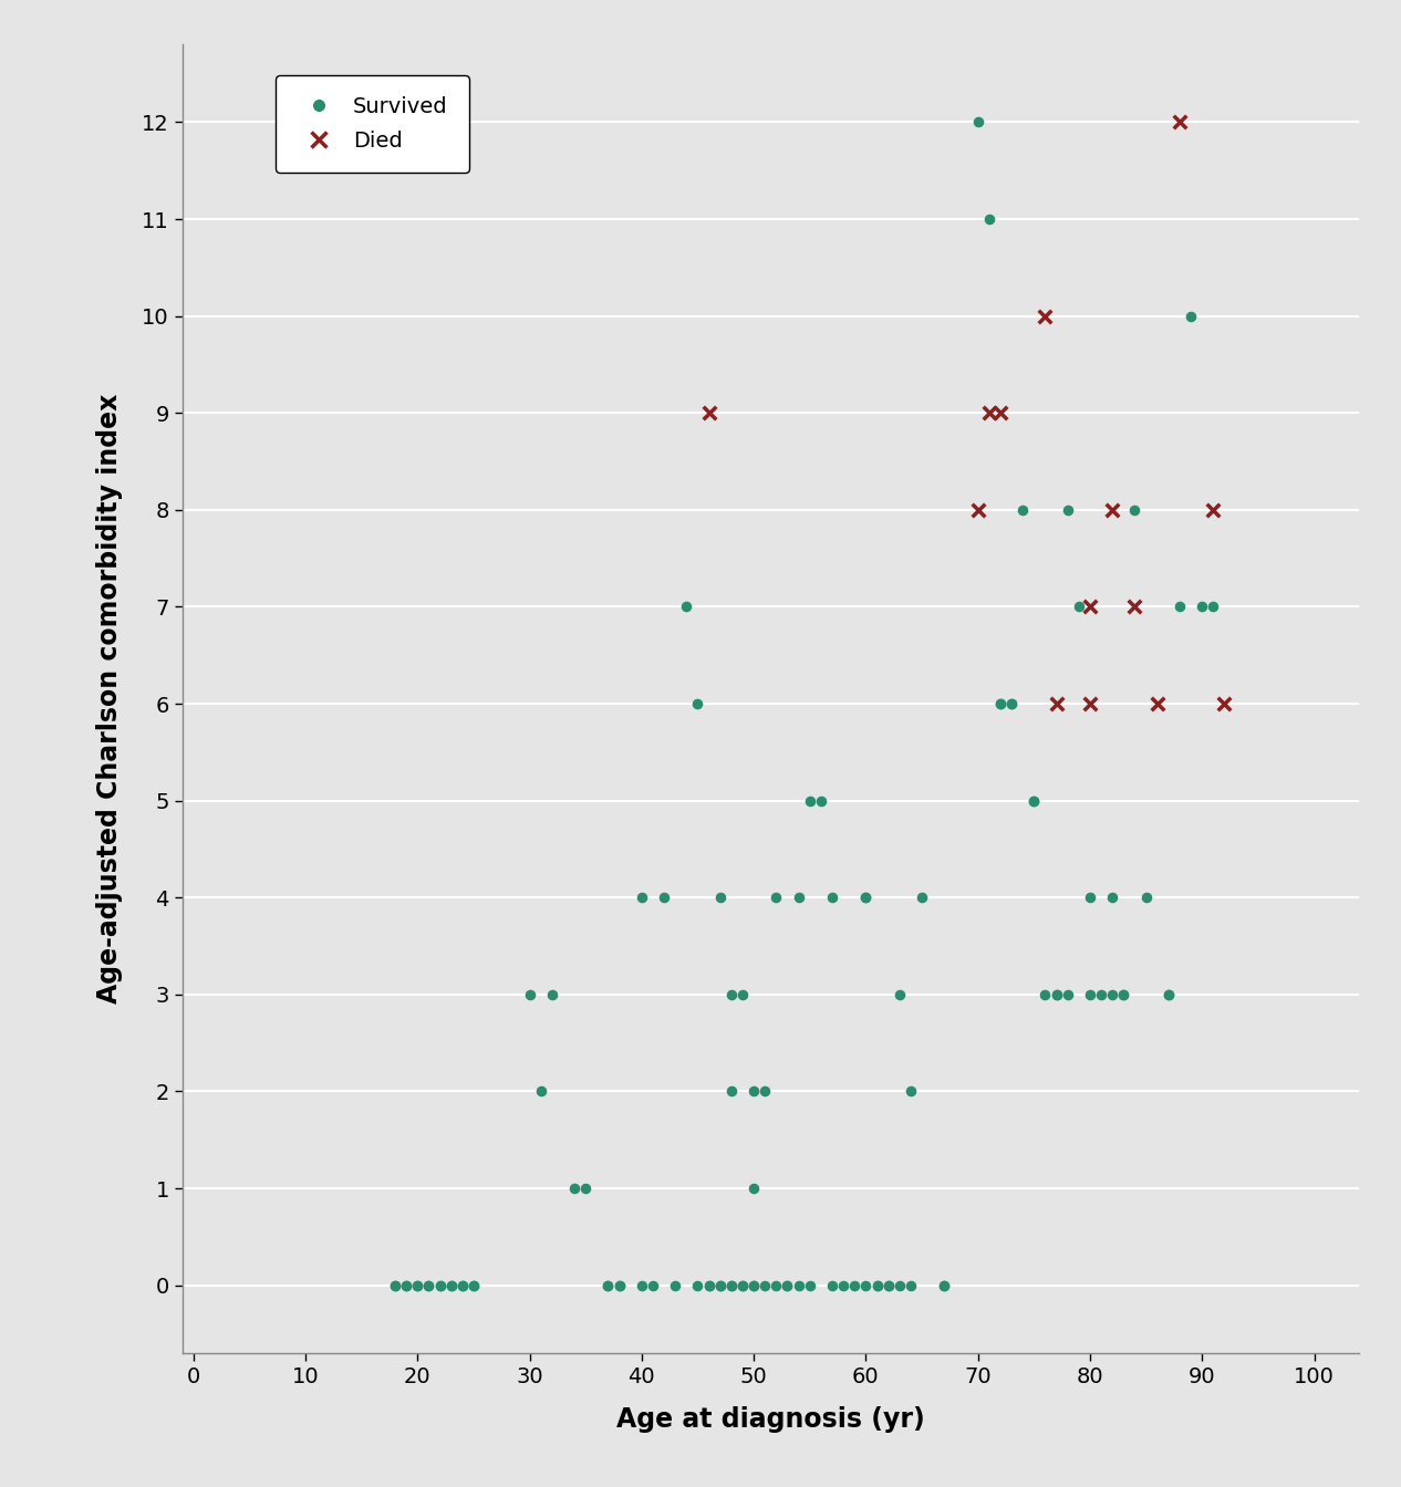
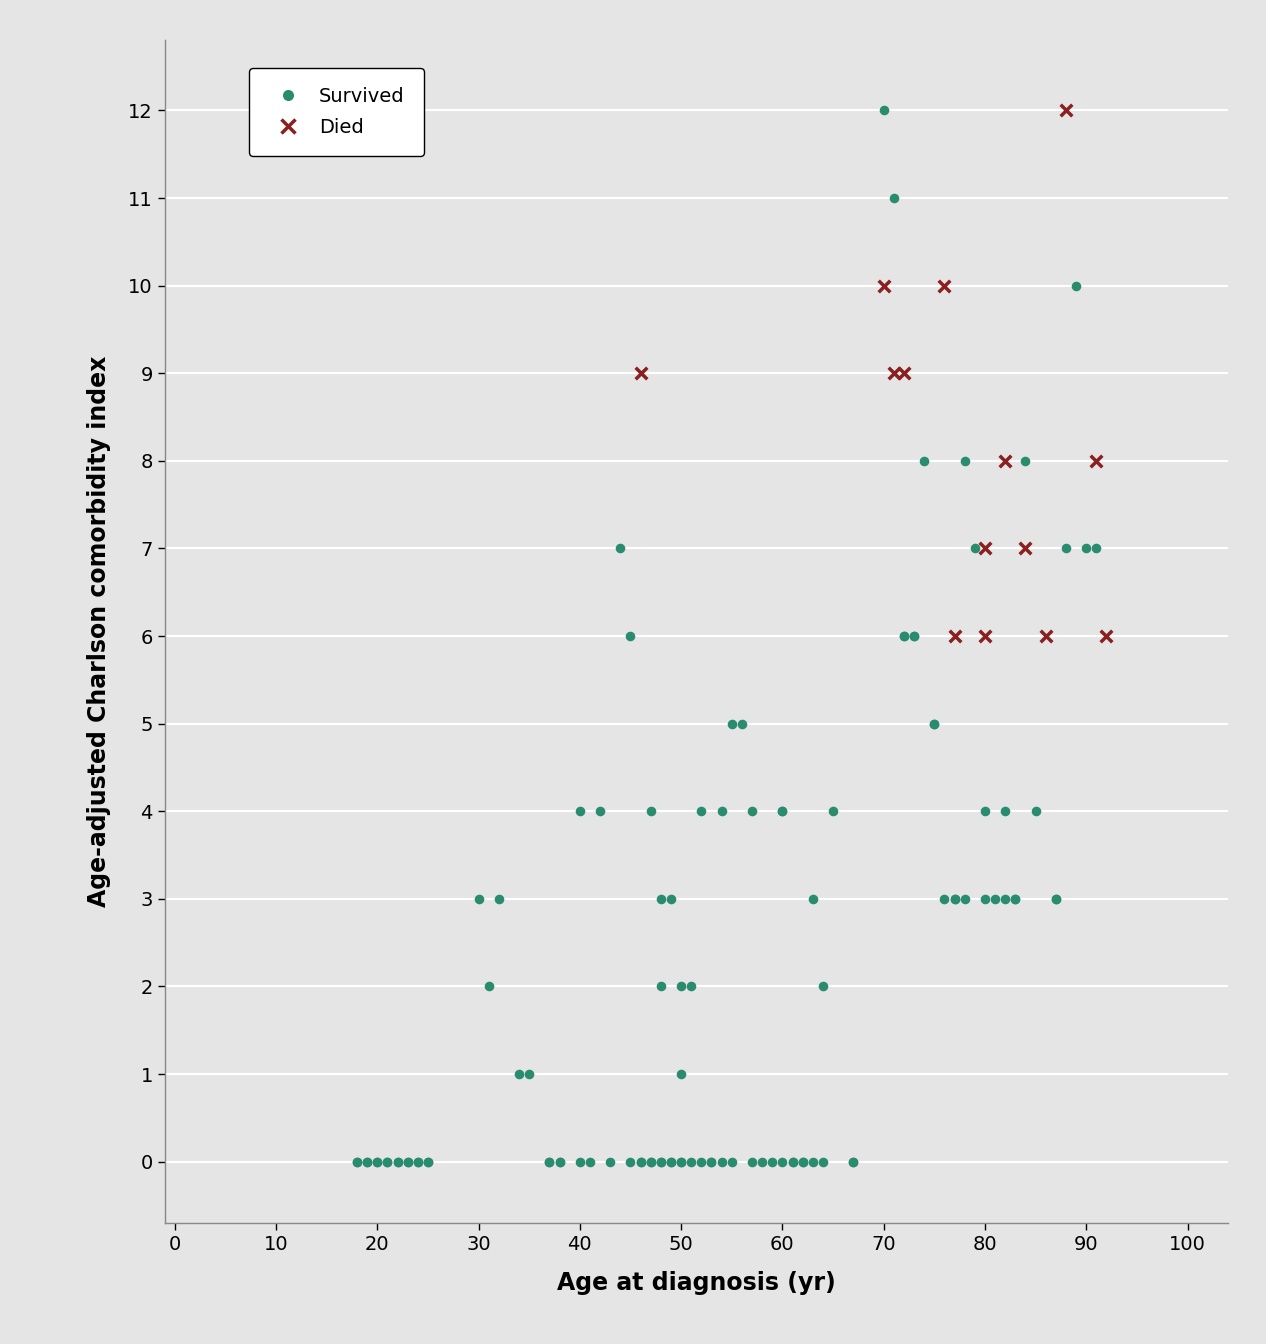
Died/70: 8 -> 10
